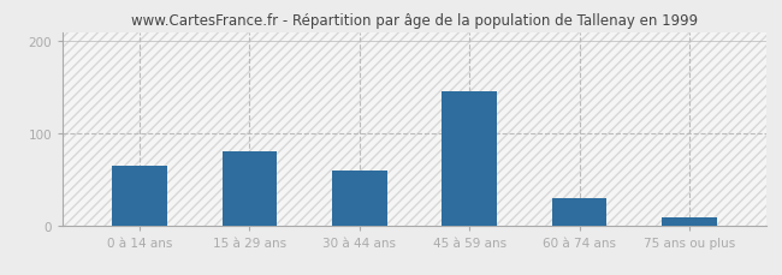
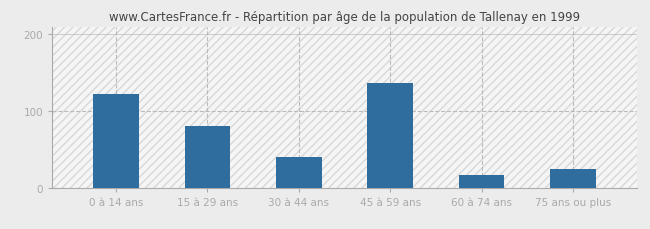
0 à 14 ans: 65 -> 122
30 à 44 ans: 60 -> 40
45 à 59 ans: 145 -> 136
60 à 74 ans: 30 -> 16
75 ans ou plus: 8 -> 24
